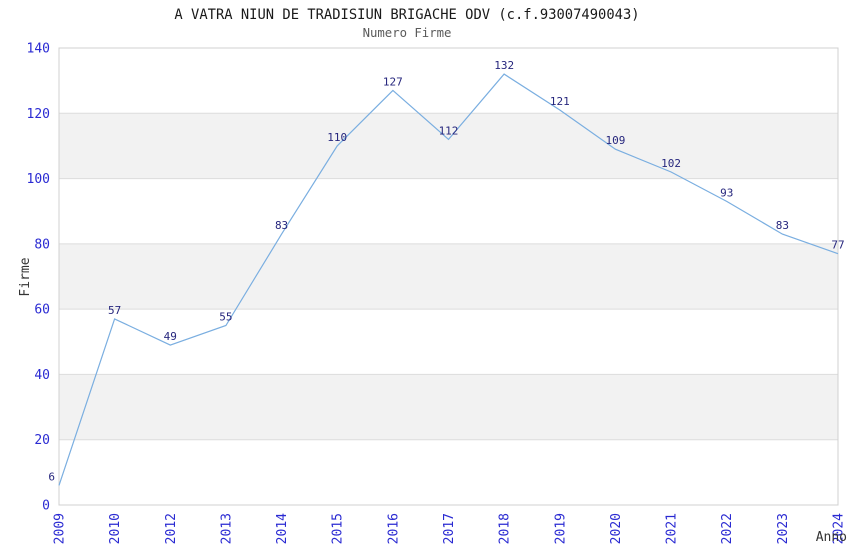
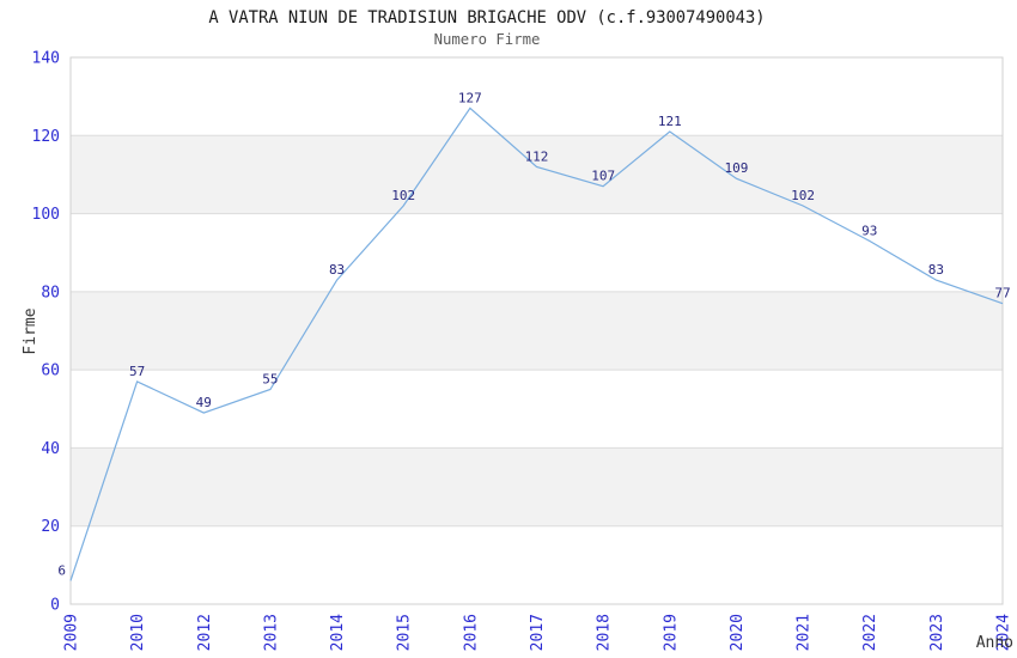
2015: 110 -> 102
2018: 132 -> 107
